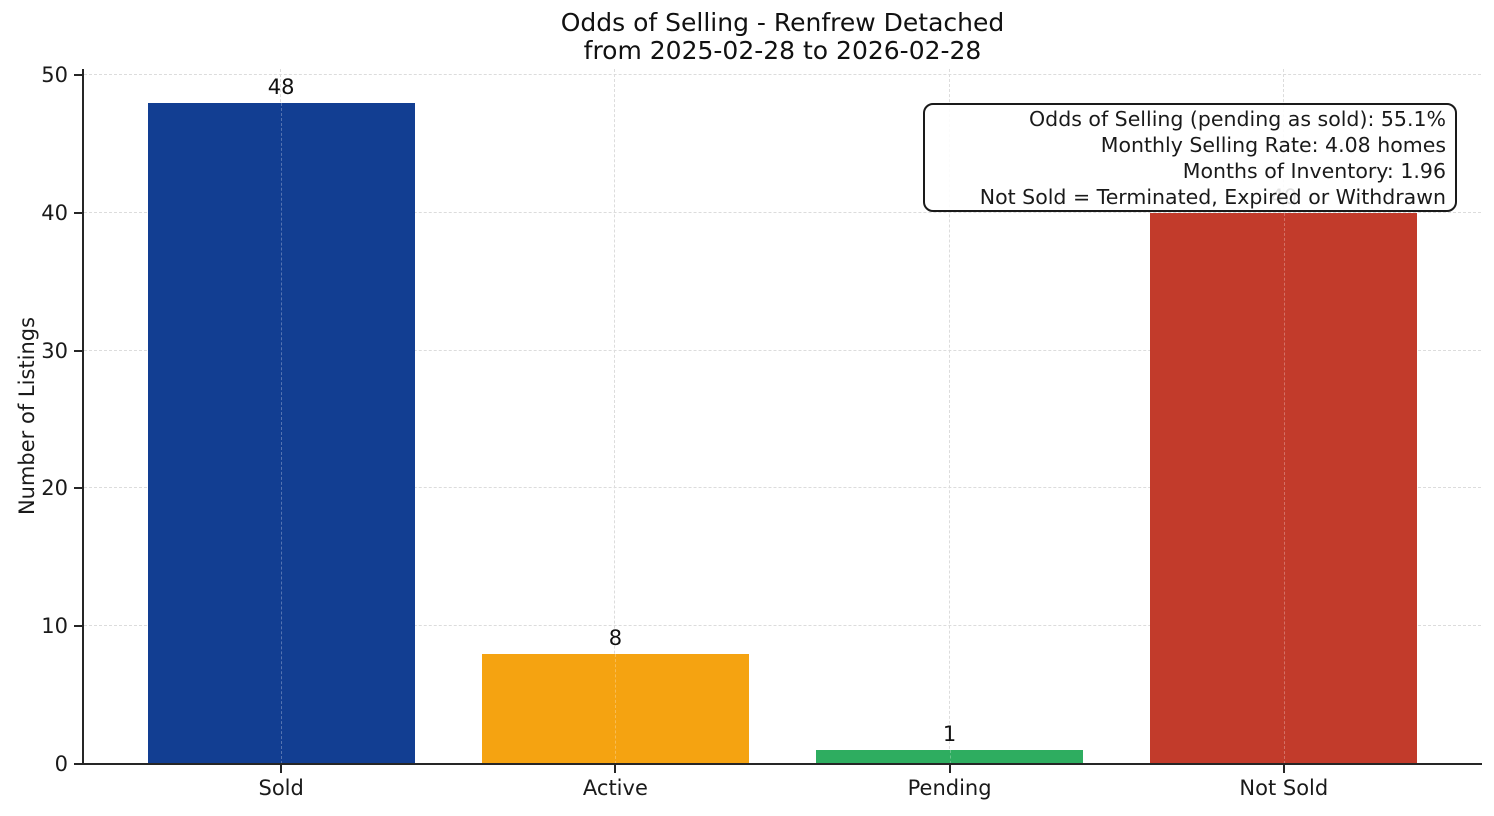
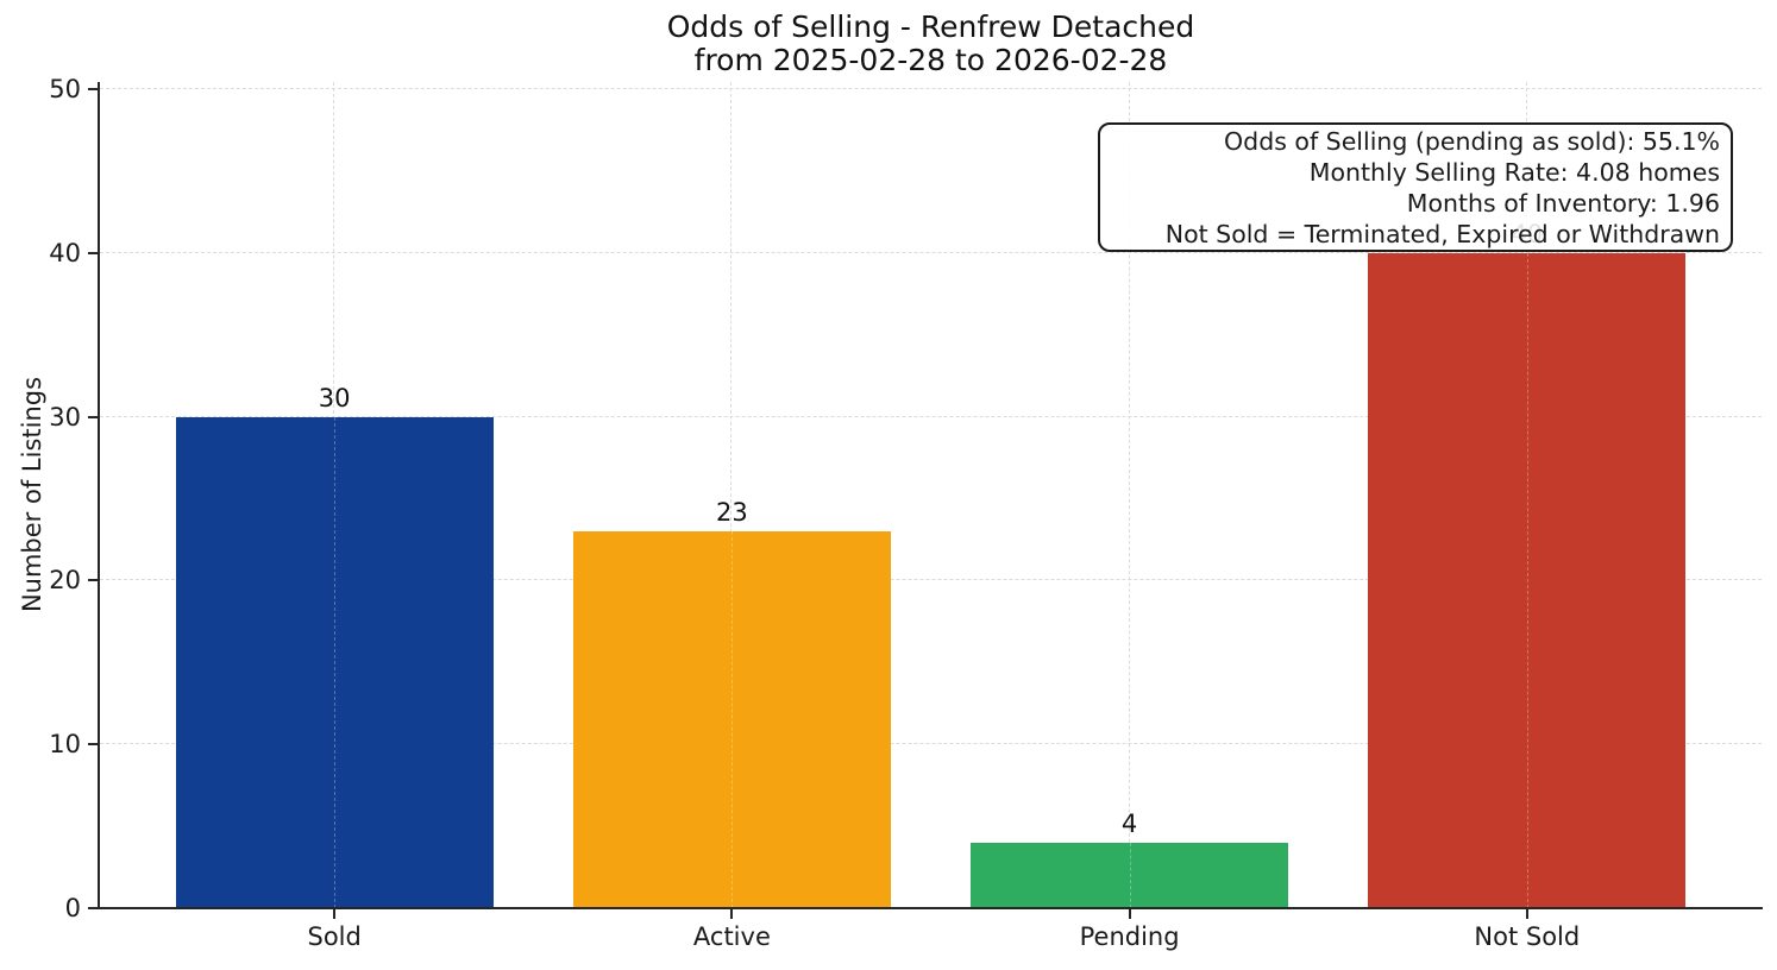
Sold: 48 -> 30
Active: 8 -> 23
Pending: 1 -> 4
